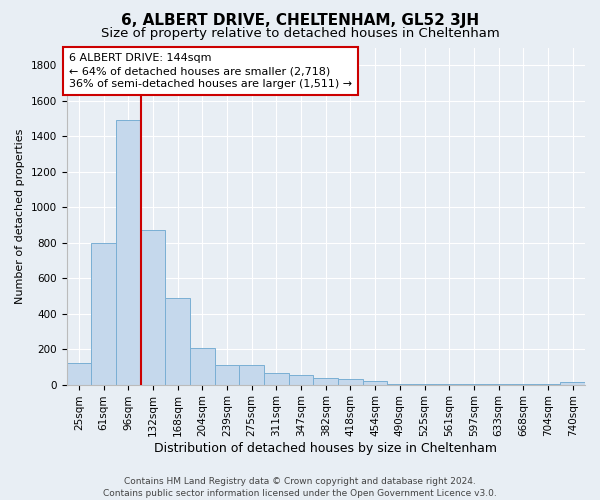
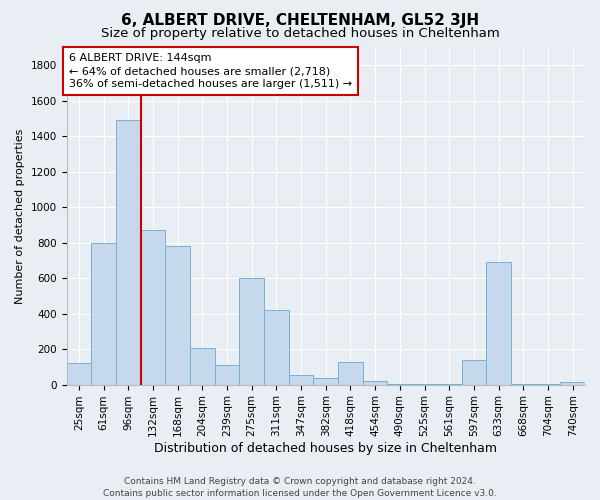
168sqm: 490 -> 780
275sqm: 110 -> 600
311sqm: 60 -> 420
418sqm: 30 -> 130
597sqm: 0 -> 140
633sqm: 0 -> 690
